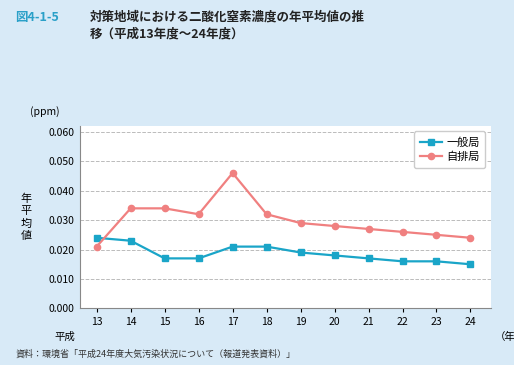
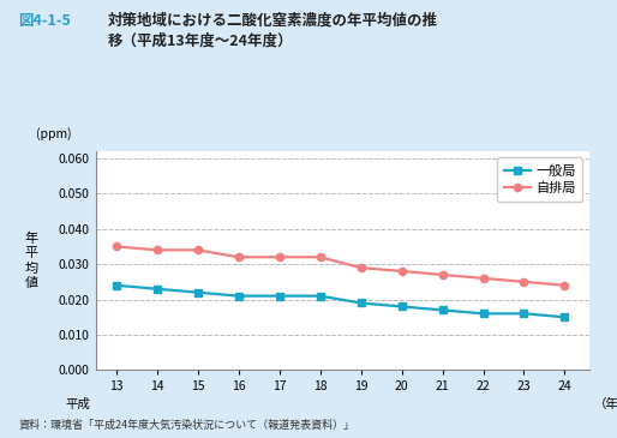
自排局/13: 0.021 -> 0.035
一般局/15: 0.017 -> 0.022
一般局/16: 0.017 -> 0.021
自排局/17: 0.046 -> 0.032
